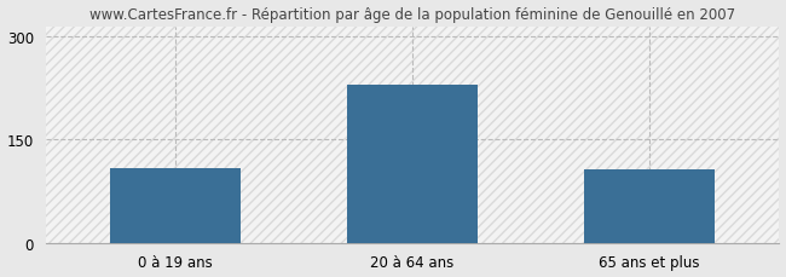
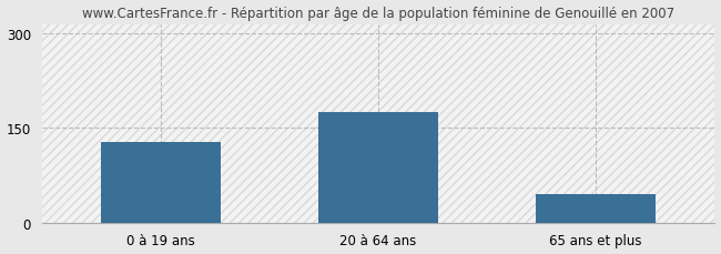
0 à 19 ans: 108 -> 128
20 à 64 ans: 230 -> 175
65 ans et plus: 106 -> 45
